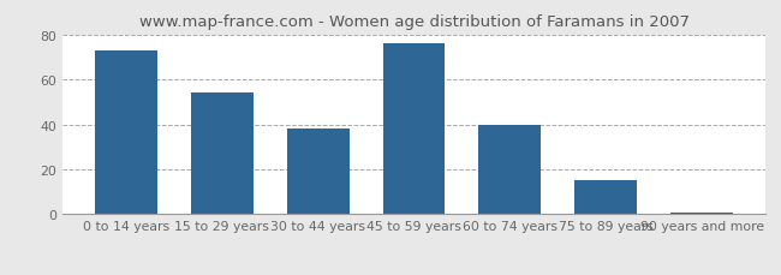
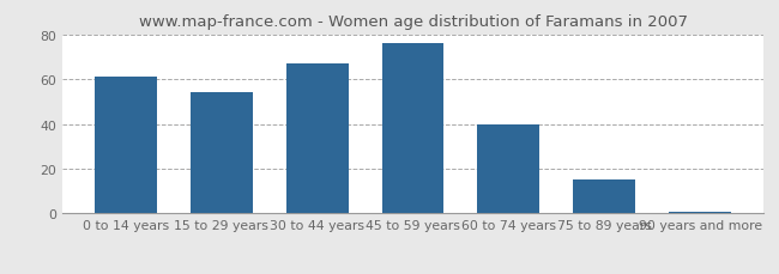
0 to 14 years: 73 -> 61
30 to 44 years: 38 -> 67
